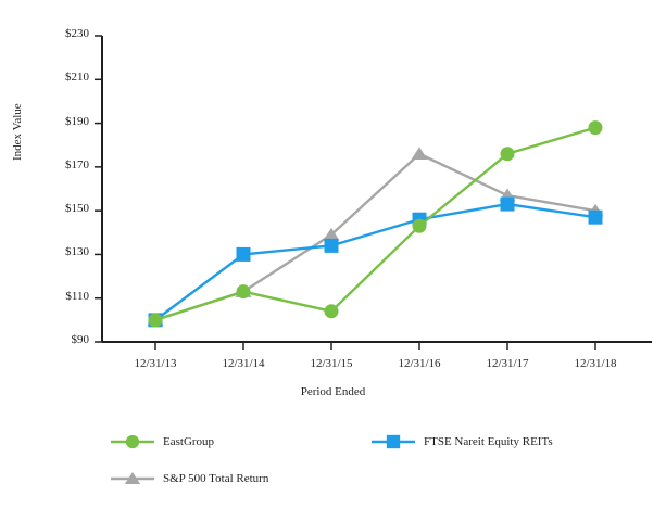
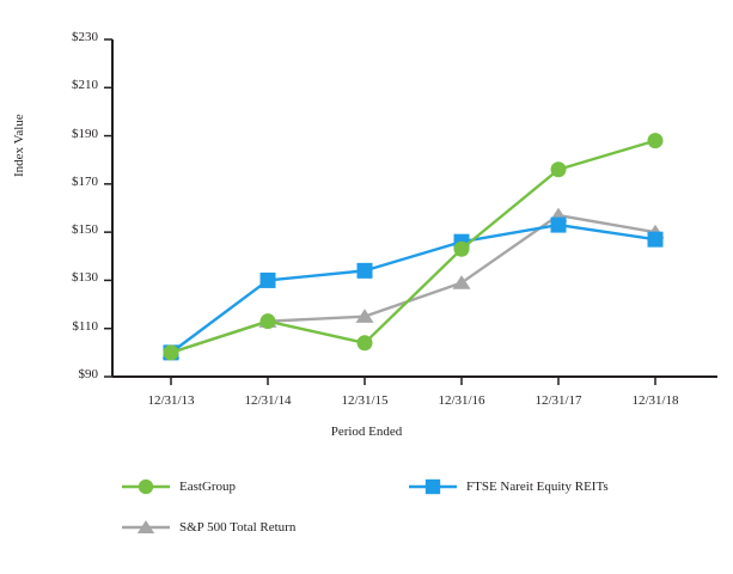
S&P 500 Total Return/12/31/15: $139 -> $115
S&P 500 Total Return/12/31/16: $176 -> $129
